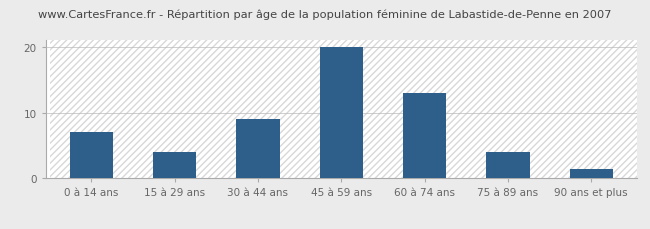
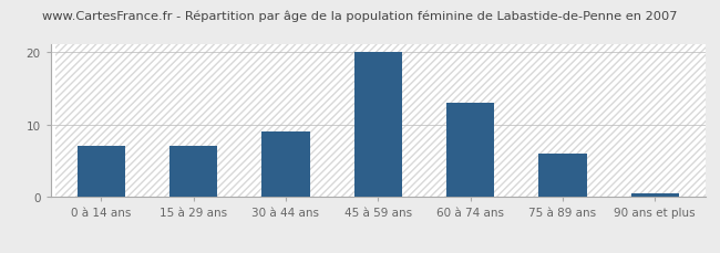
15 à 29 ans: 4.0 -> 7.0
75 à 89 ans: 4.0 -> 6.0
90 ans et plus: 1.4 -> 0.5
